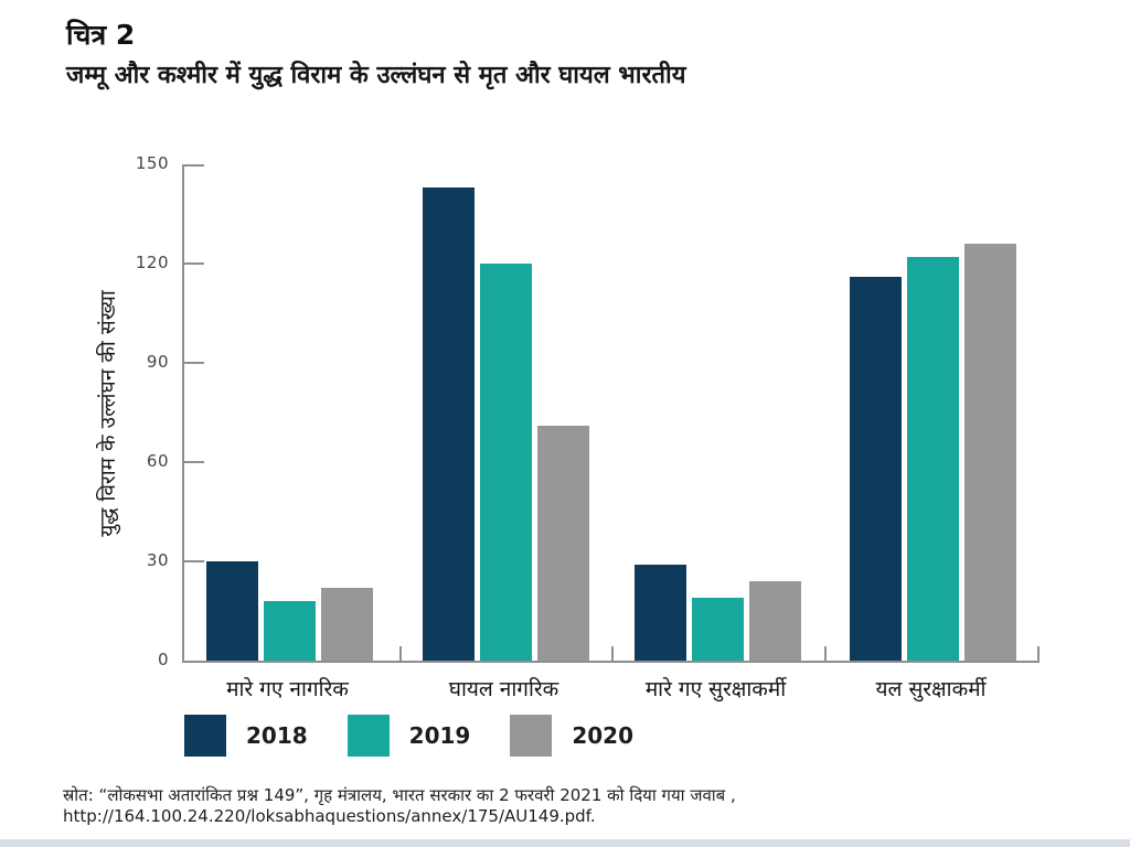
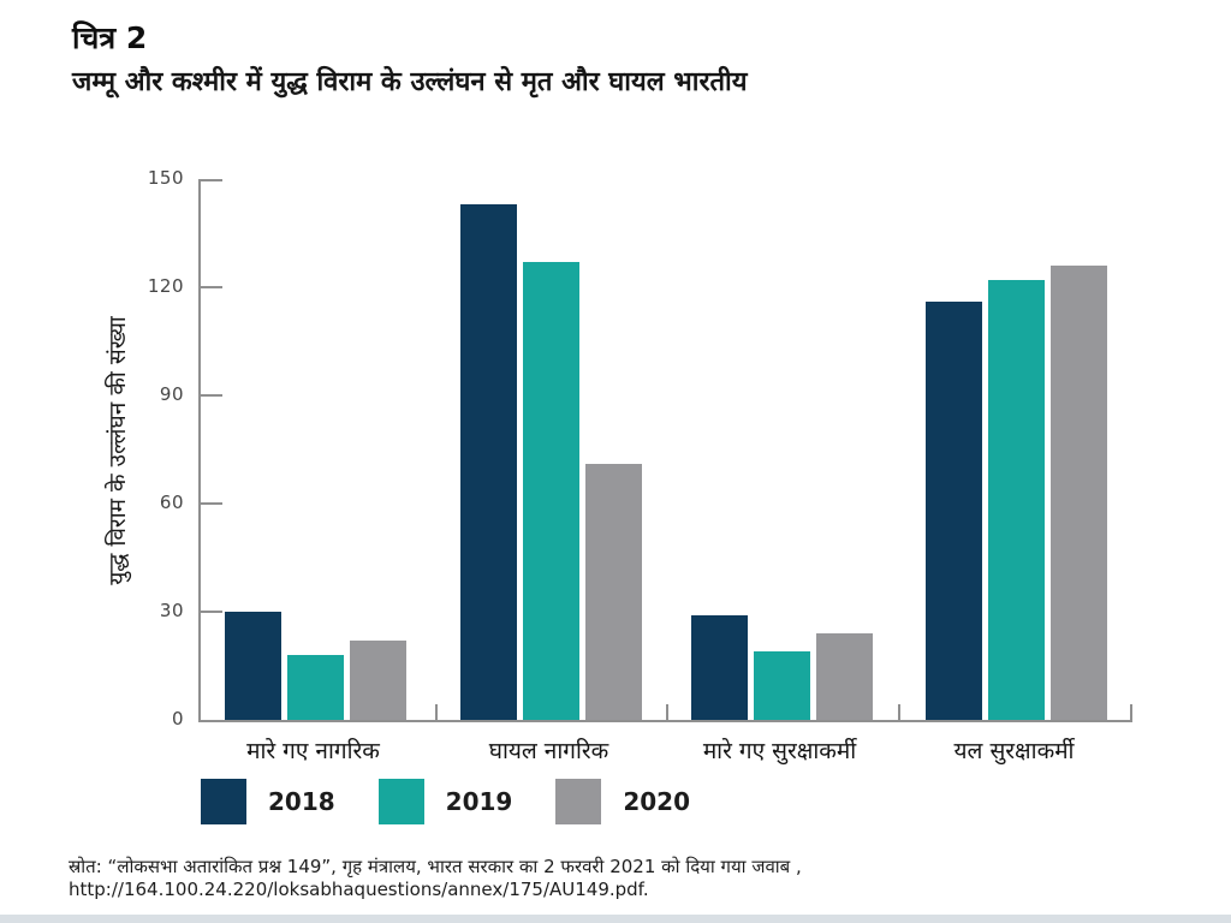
2019/घायल नागरिक: 120 -> 127
